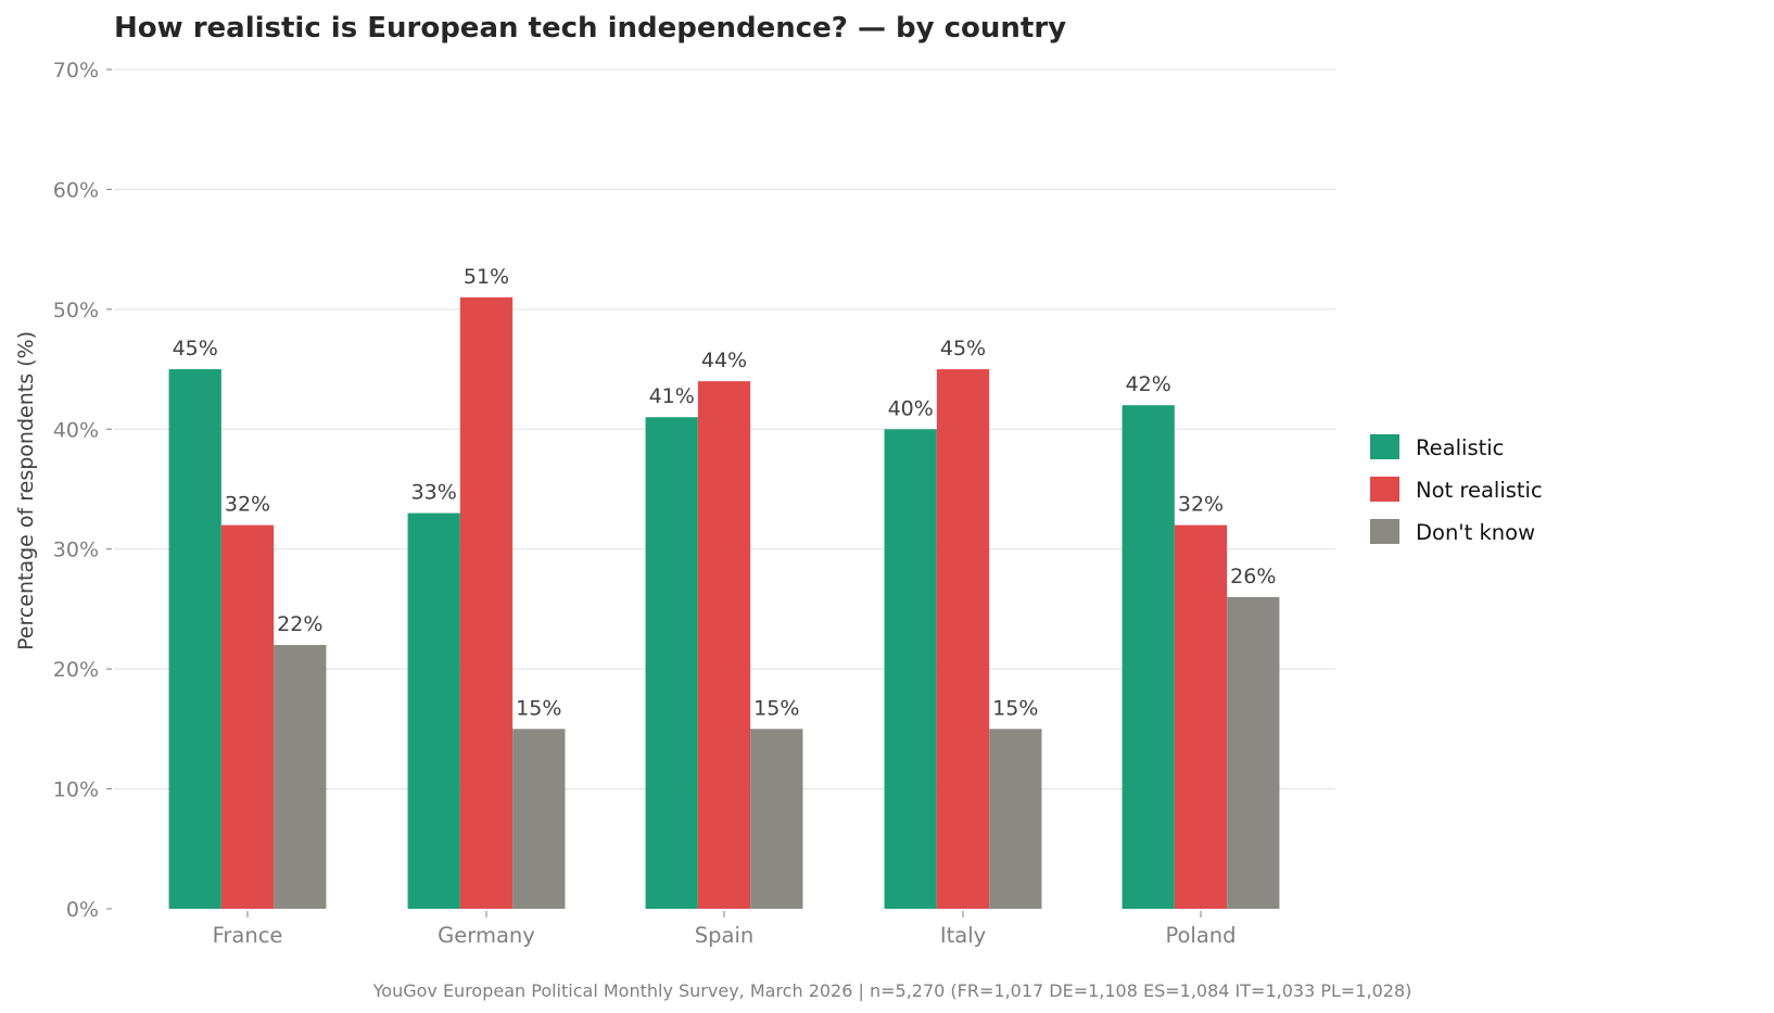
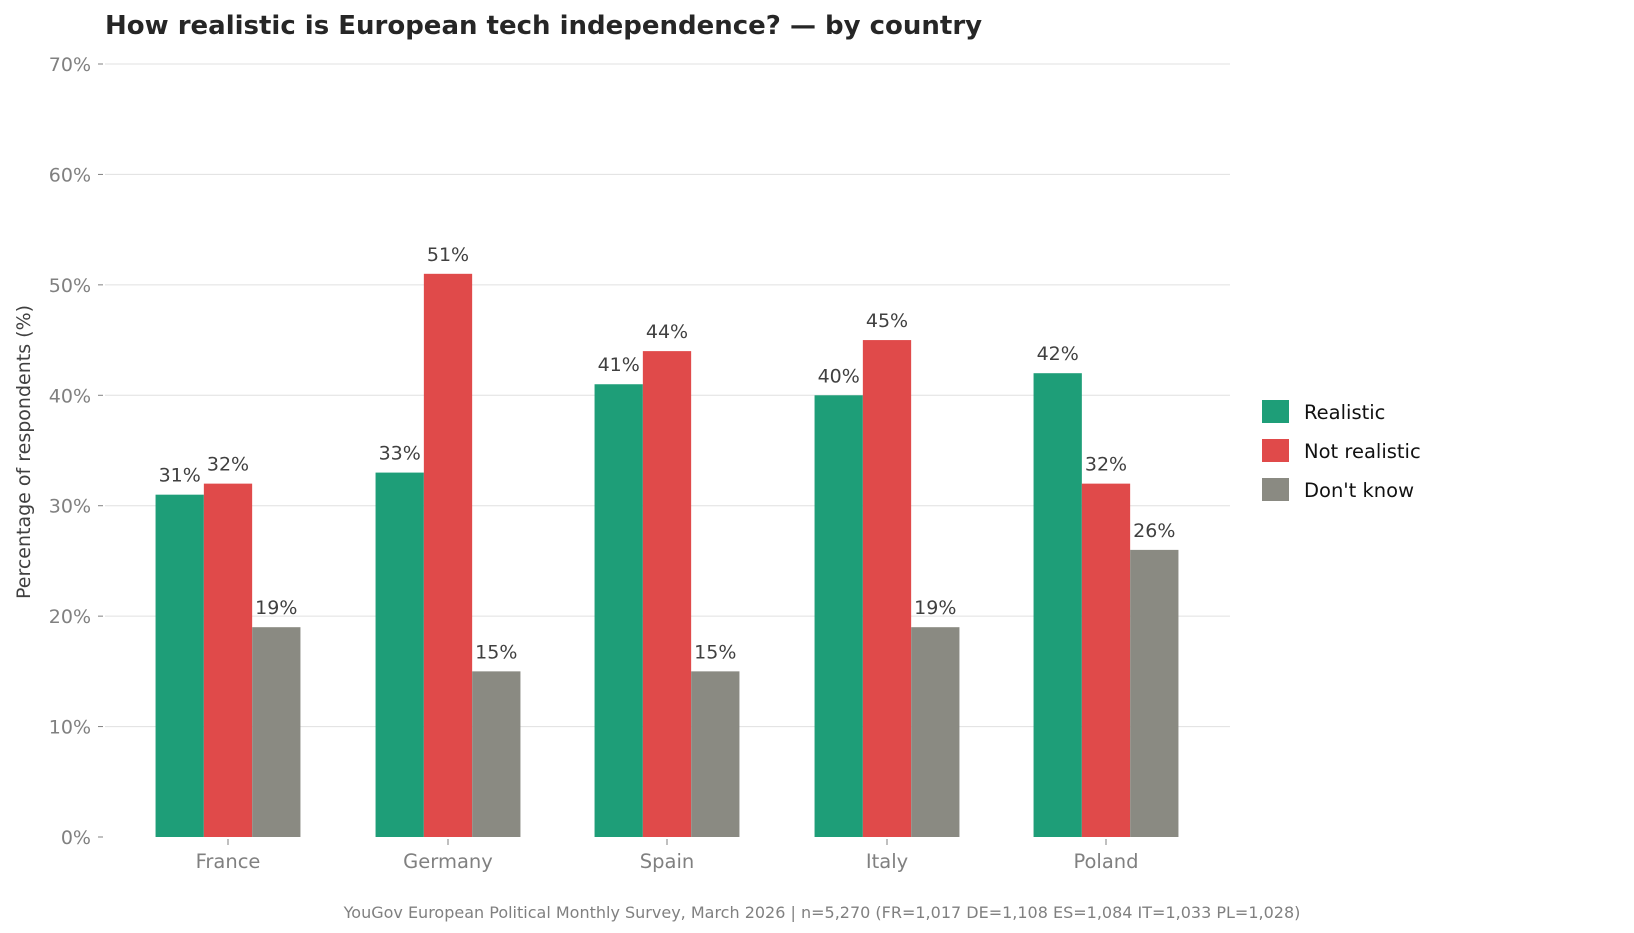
Realistic/France: 45% -> 31%
Don't know/France: 22% -> 19%
Don't know/Italy: 15% -> 19%
